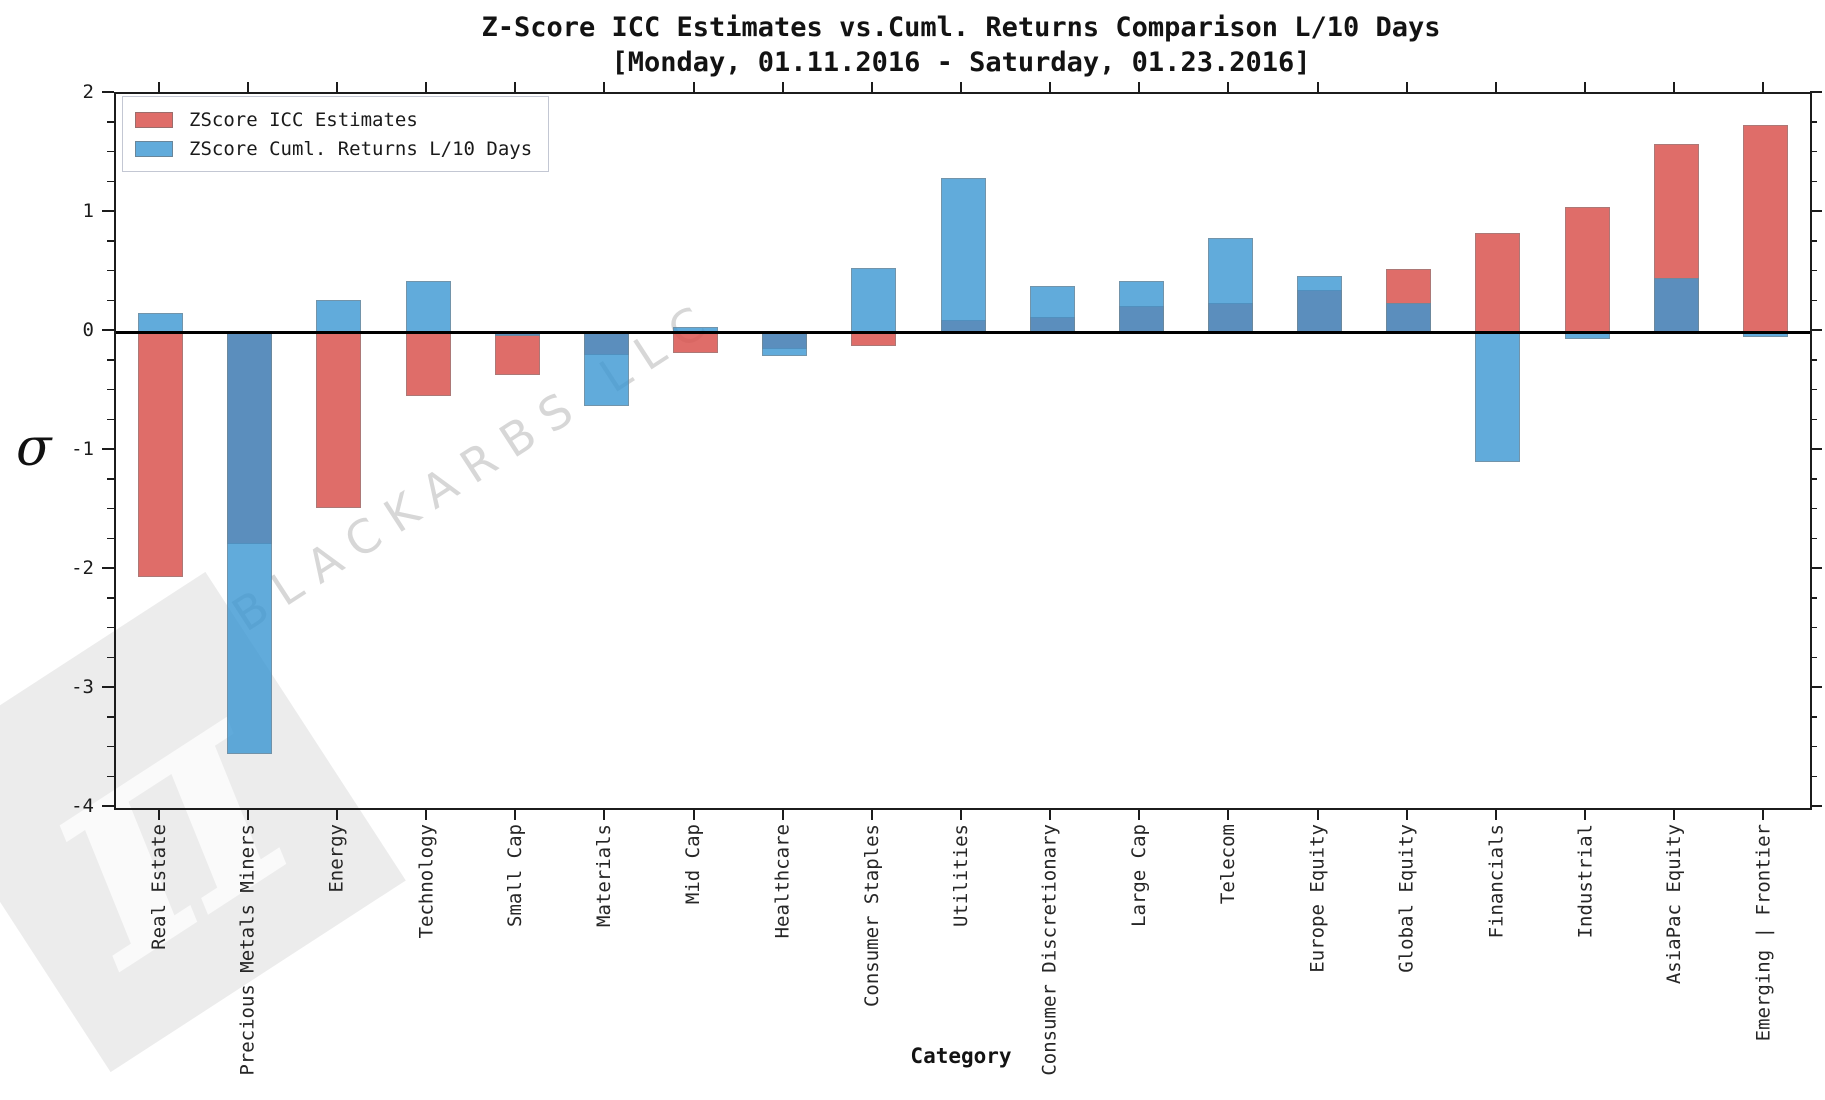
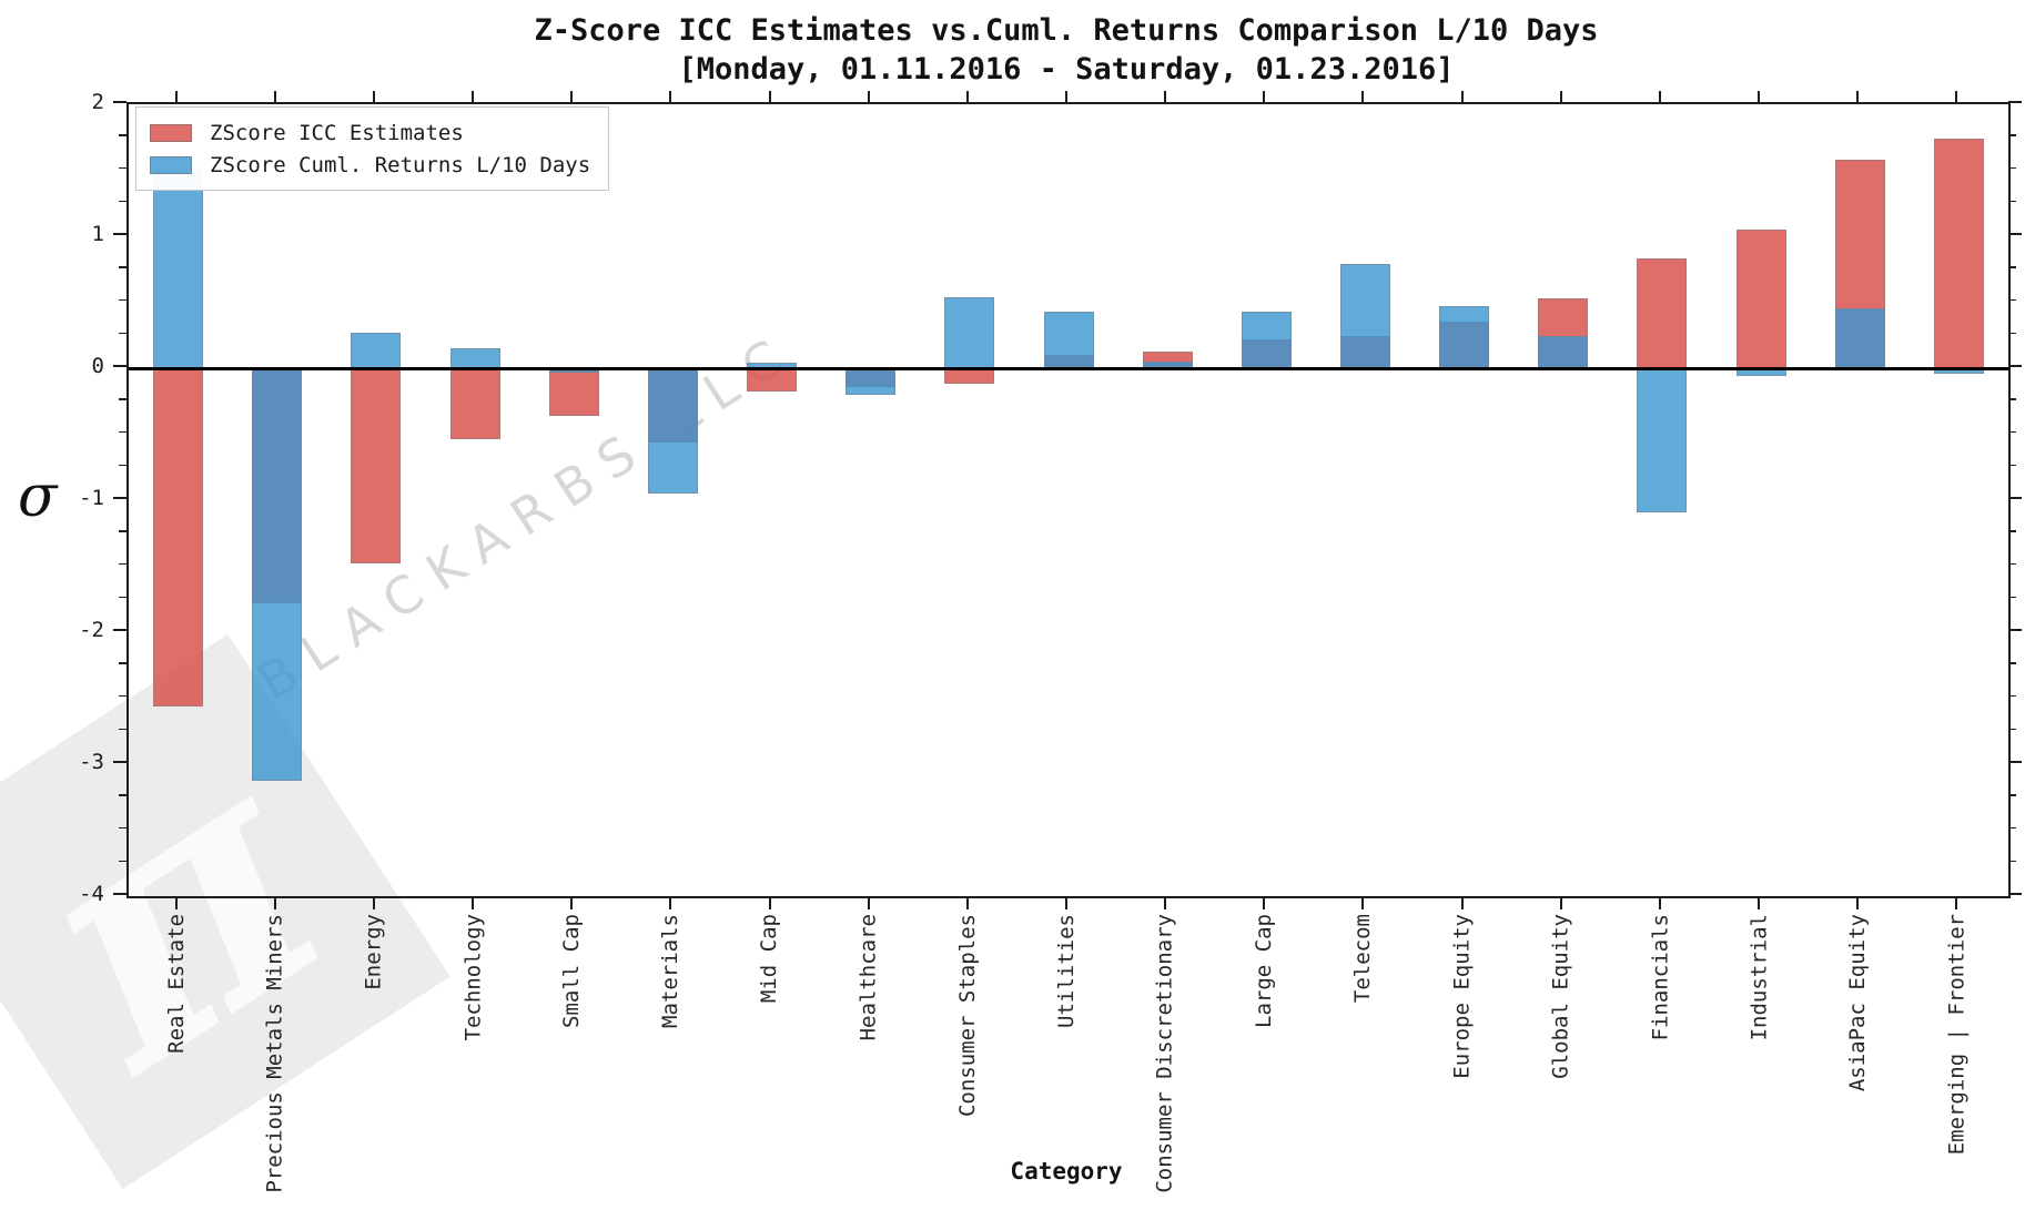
ZScore ICC Estimates/Real Estate: -2.06 -> -2.56
ZScore Cuml. Returns L/10 Days/Real Estate: 0.16 -> 1.52
ZScore Cuml. Returns L/10 Days/Precious Metals Miners: -3.55 -> -3.13
ZScore Cuml. Returns L/10 Days/Technology: 0.43 -> 0.15
ZScore ICC Estimates/Materials: -0.19 -> -0.56
ZScore Cuml. Returns L/10 Days/Materials: -0.62 -> -0.95
ZScore Cuml. Returns L/10 Days/Utilities: 1.29 -> 0.43
ZScore Cuml. Returns L/10 Days/Consumer Discretionary: 0.39 -> 0.05
